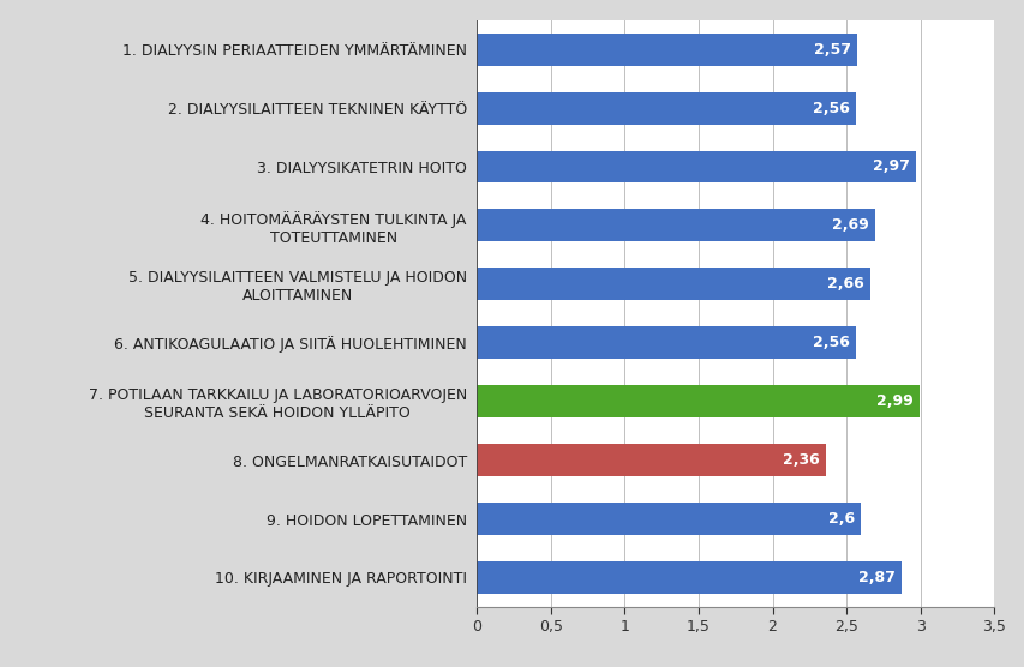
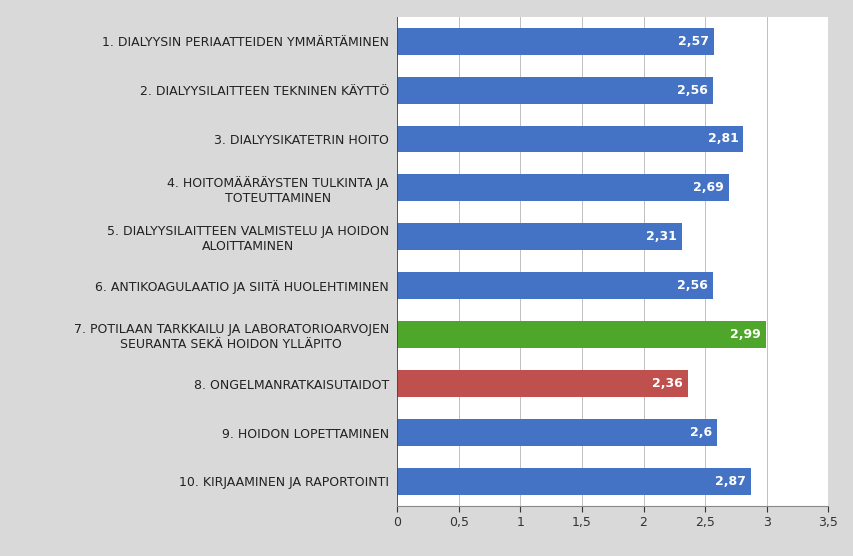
3. DIALYYSIKATETRIN HOITO: 2,97 -> 2,81
5. DIALYYSILAITTEEN VALMISTELU JA HOIDON ALOITTAMINEN: 2,66 -> 2,31
